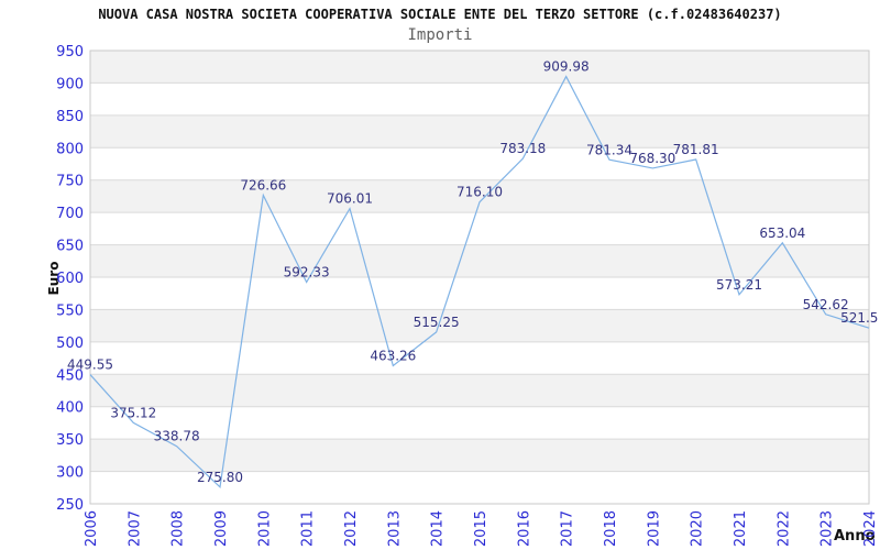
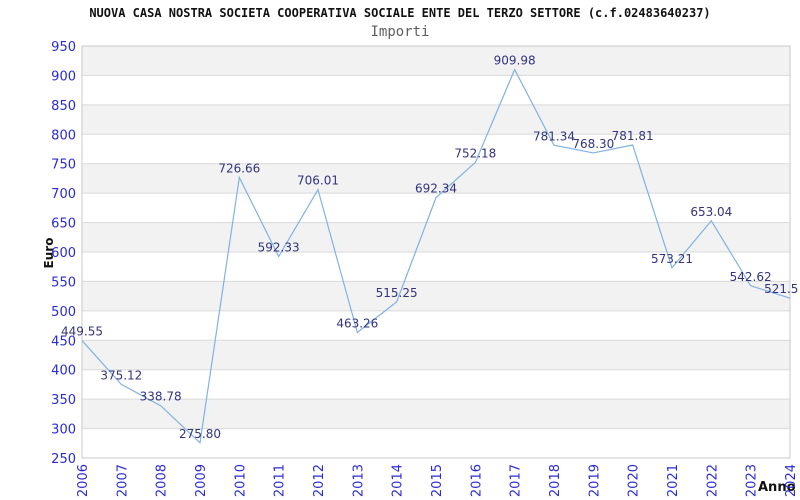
2015: 716.10 -> 692.34
2016: 783.18 -> 752.18
